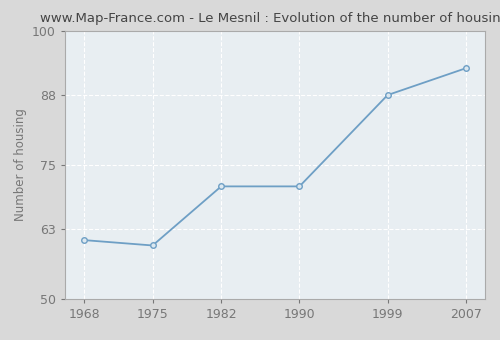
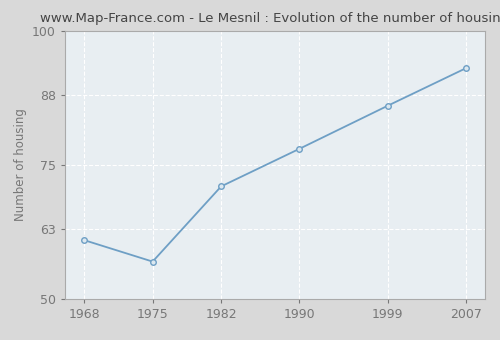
1975: 60 -> 57
1990: 71 -> 78
1999: 88 -> 86
